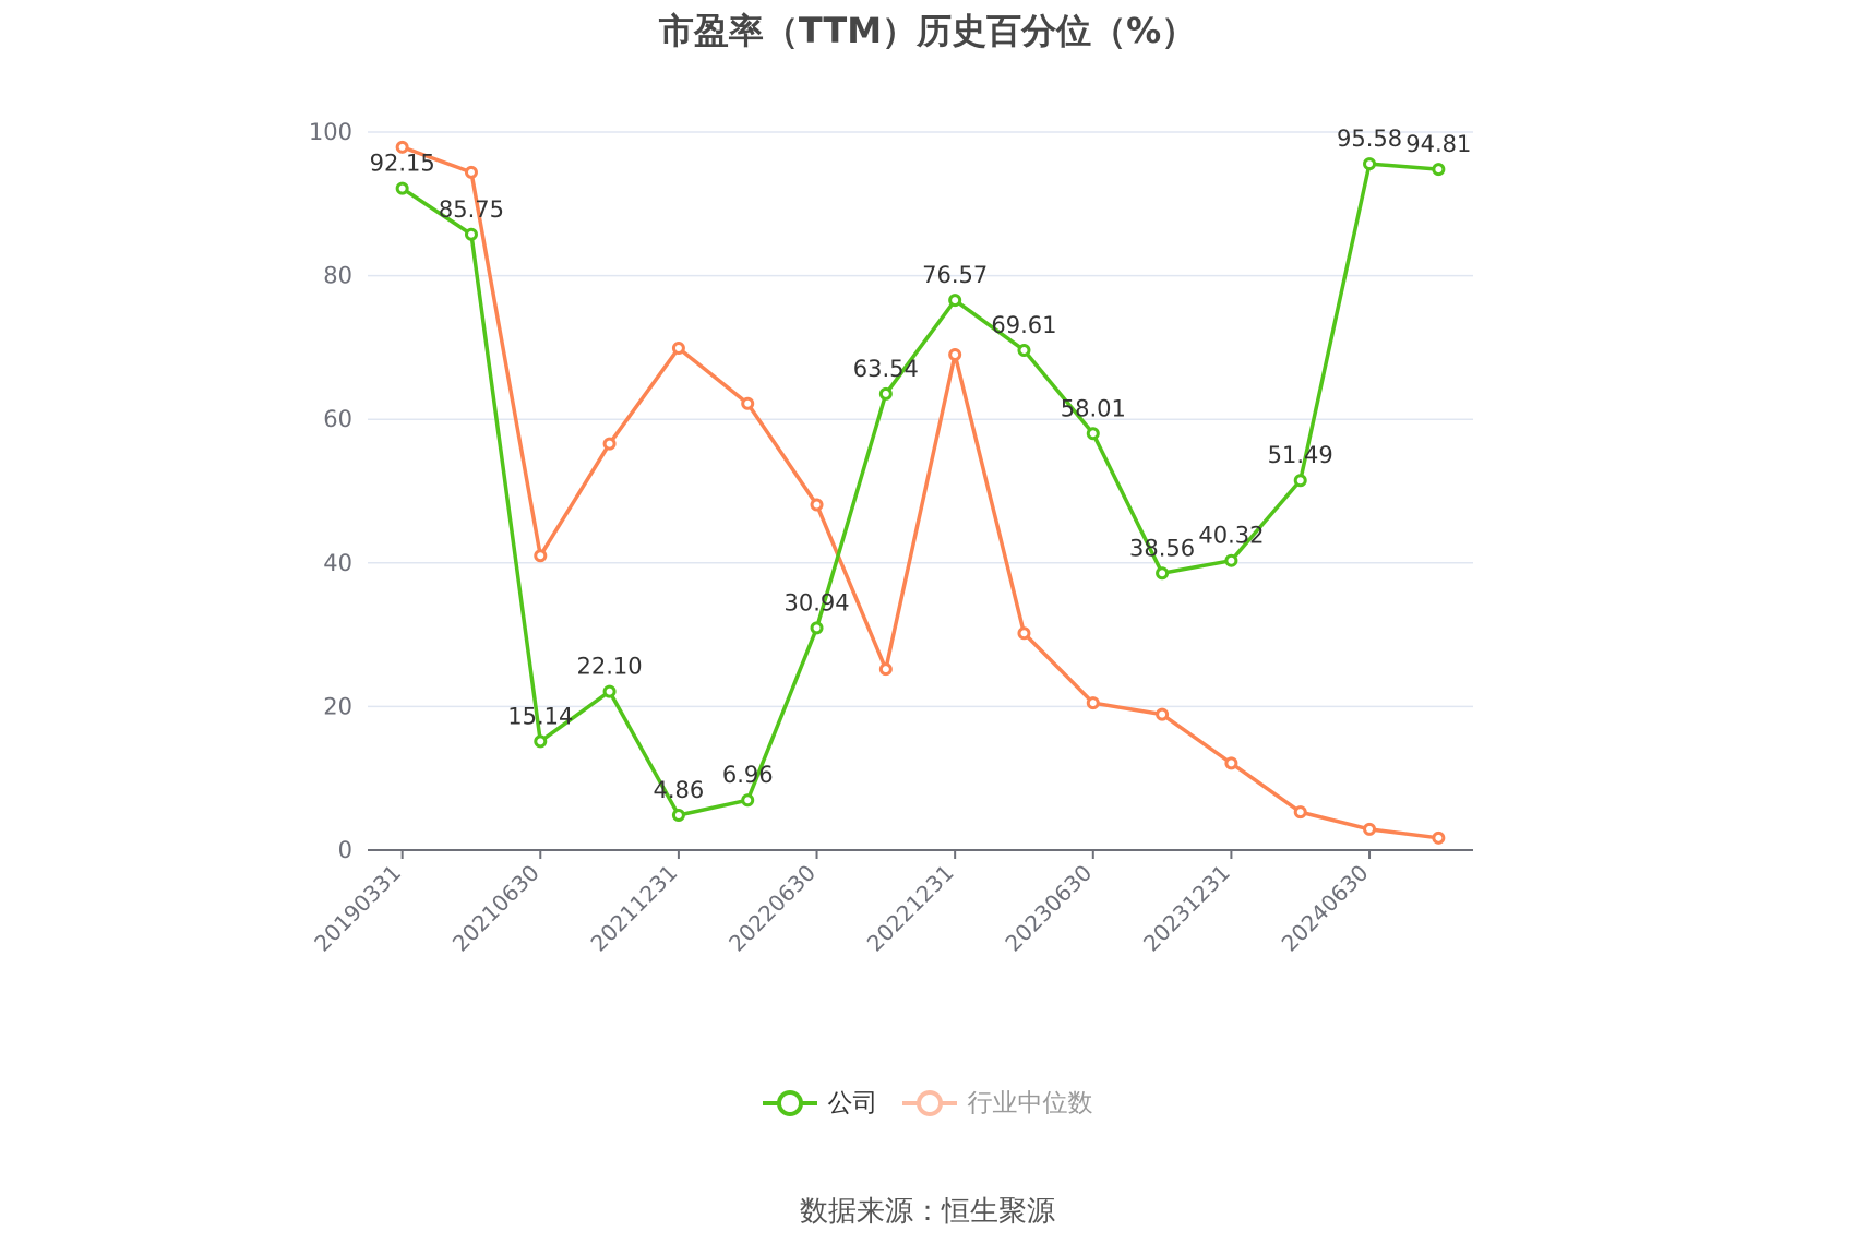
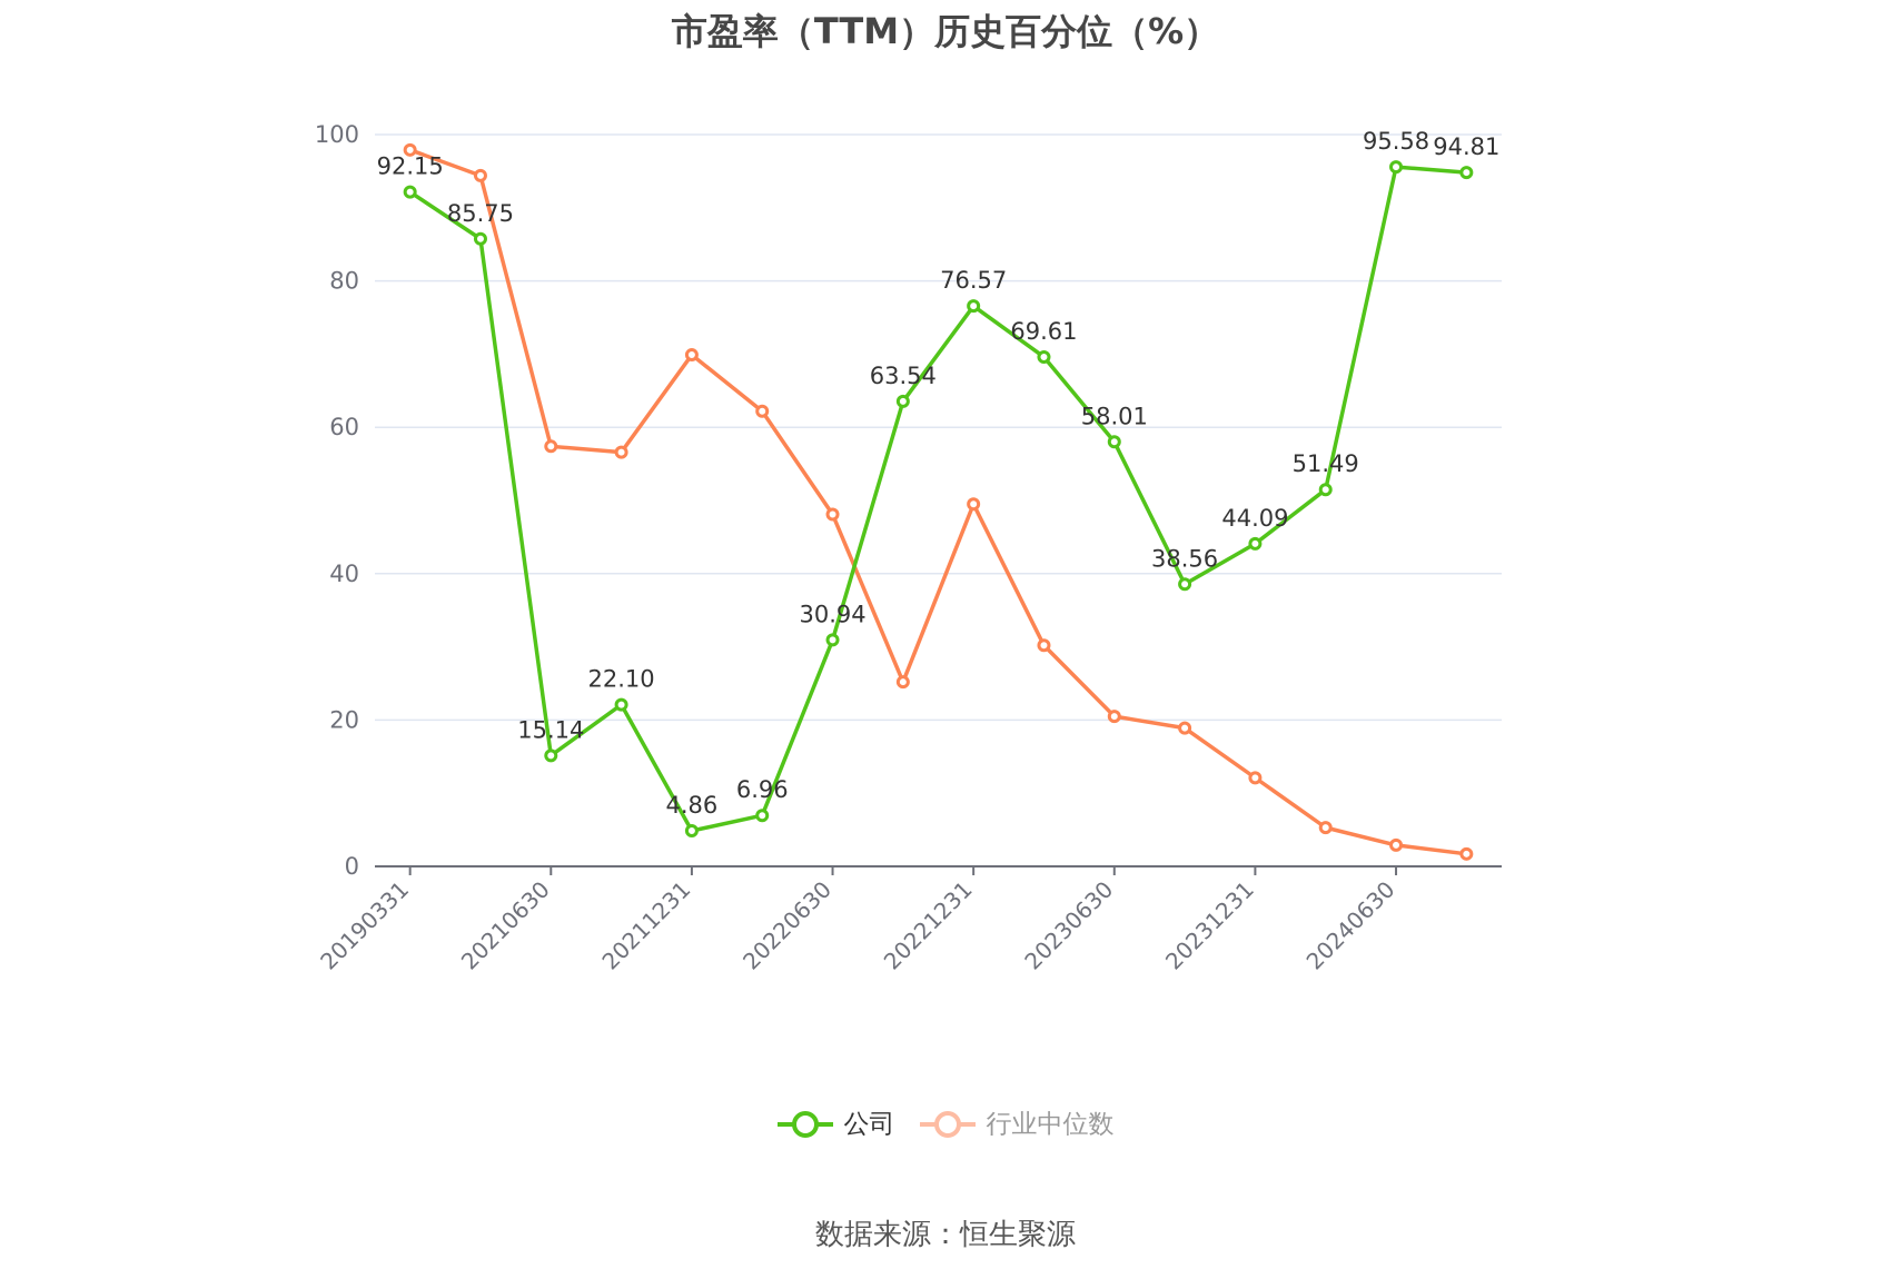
行业中位数/20210630: 41 -> 57
行业中位数/20221231: 69 -> 50
公司/20231231: 40.32 -> 44.09
